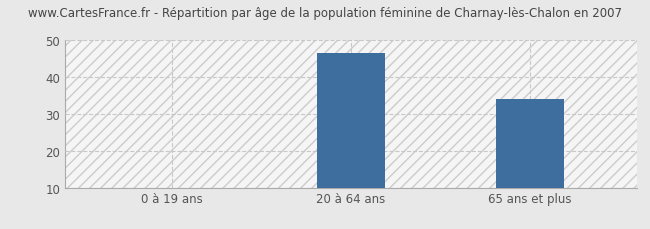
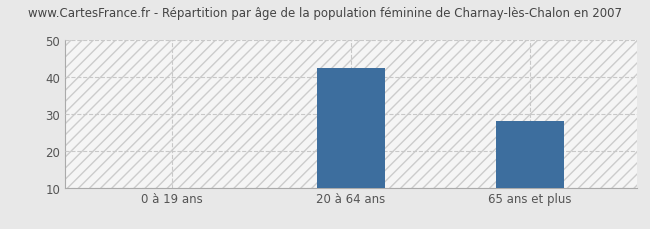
20 à 64 ans: 46.5 -> 42.5
65 ans et plus: 34.0 -> 28.0
